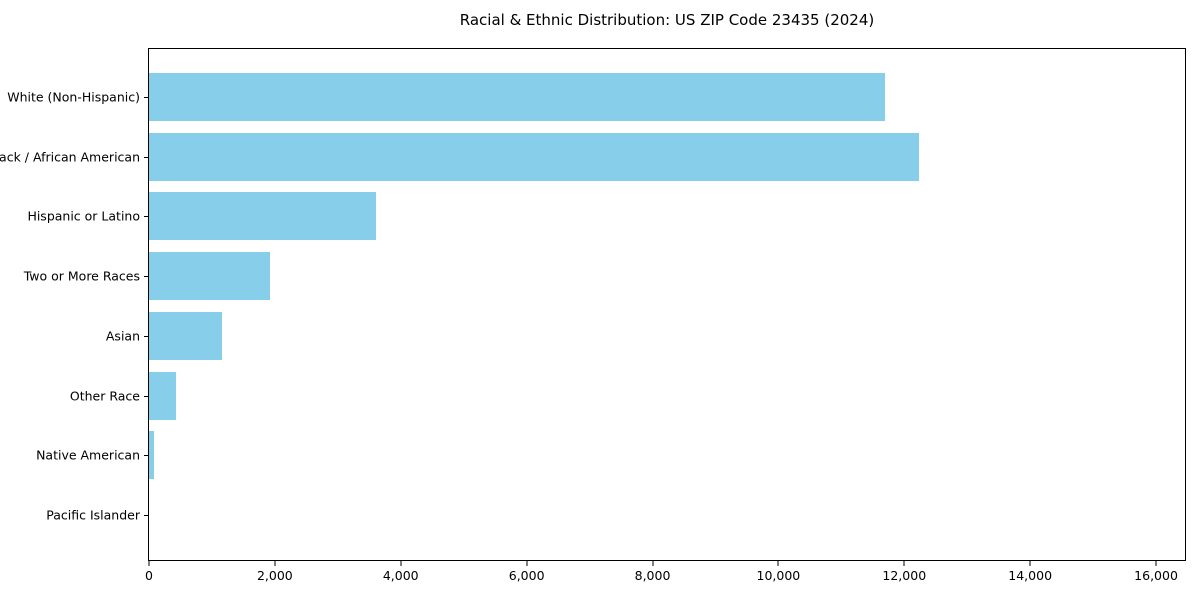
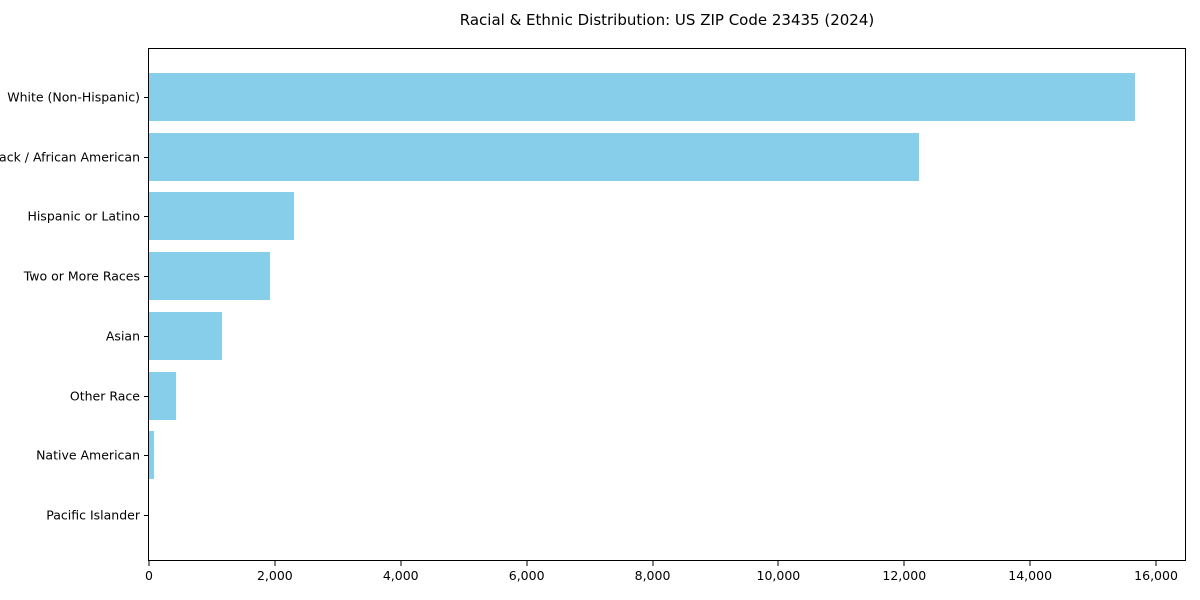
White (Non-Hispanic): 11700 -> 15700
Hispanic or Latino: 3600 -> 2300
